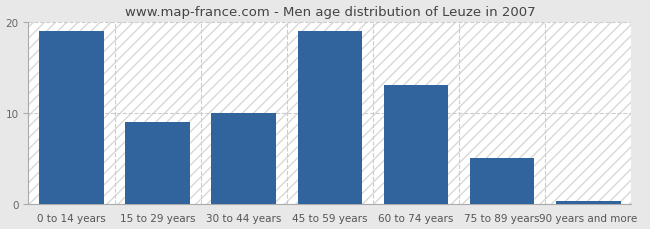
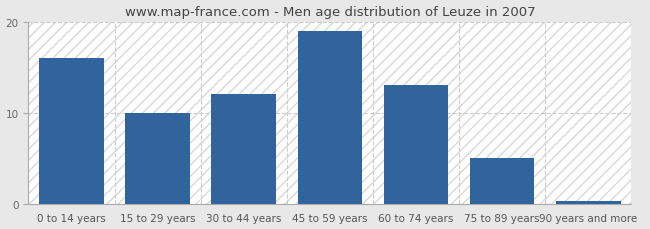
0 to 14 years: 19.0 -> 16.0
15 to 29 years: 9.0 -> 10.0
30 to 44 years: 10.0 -> 12.0
